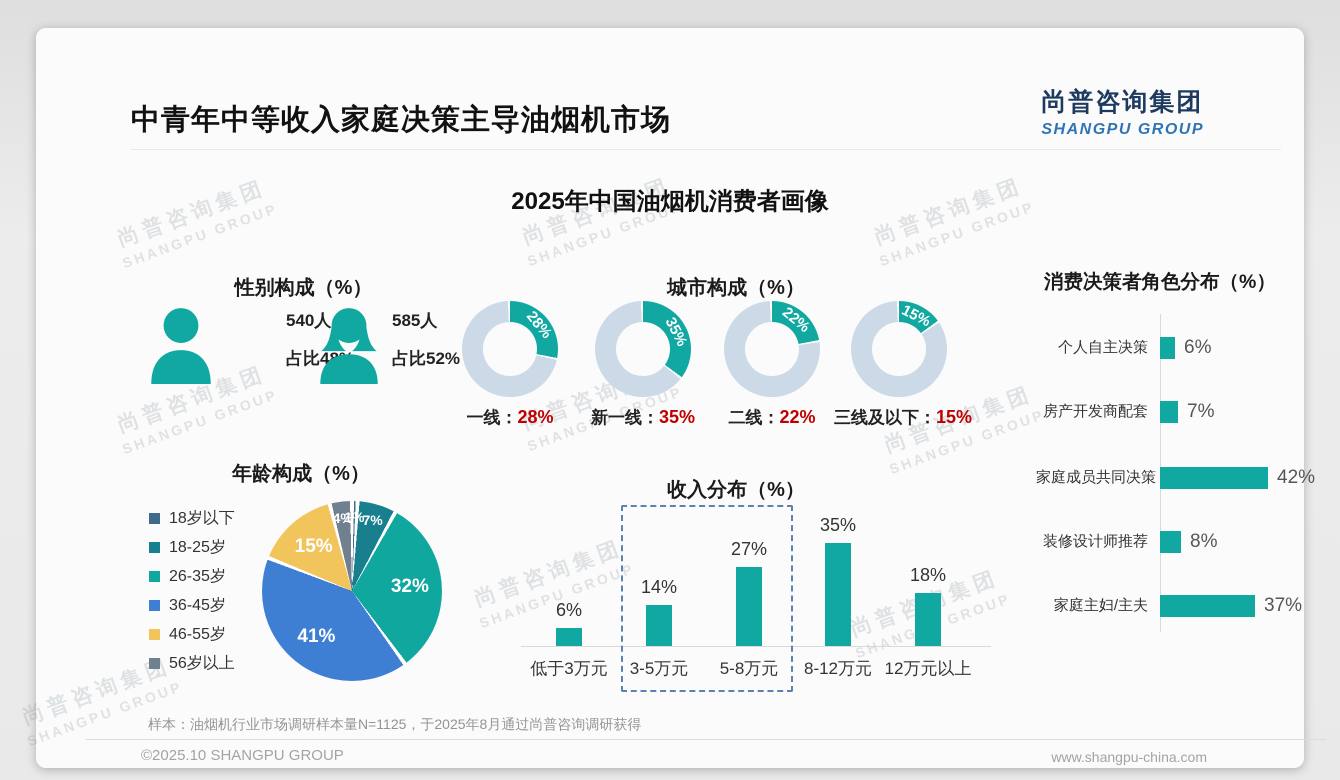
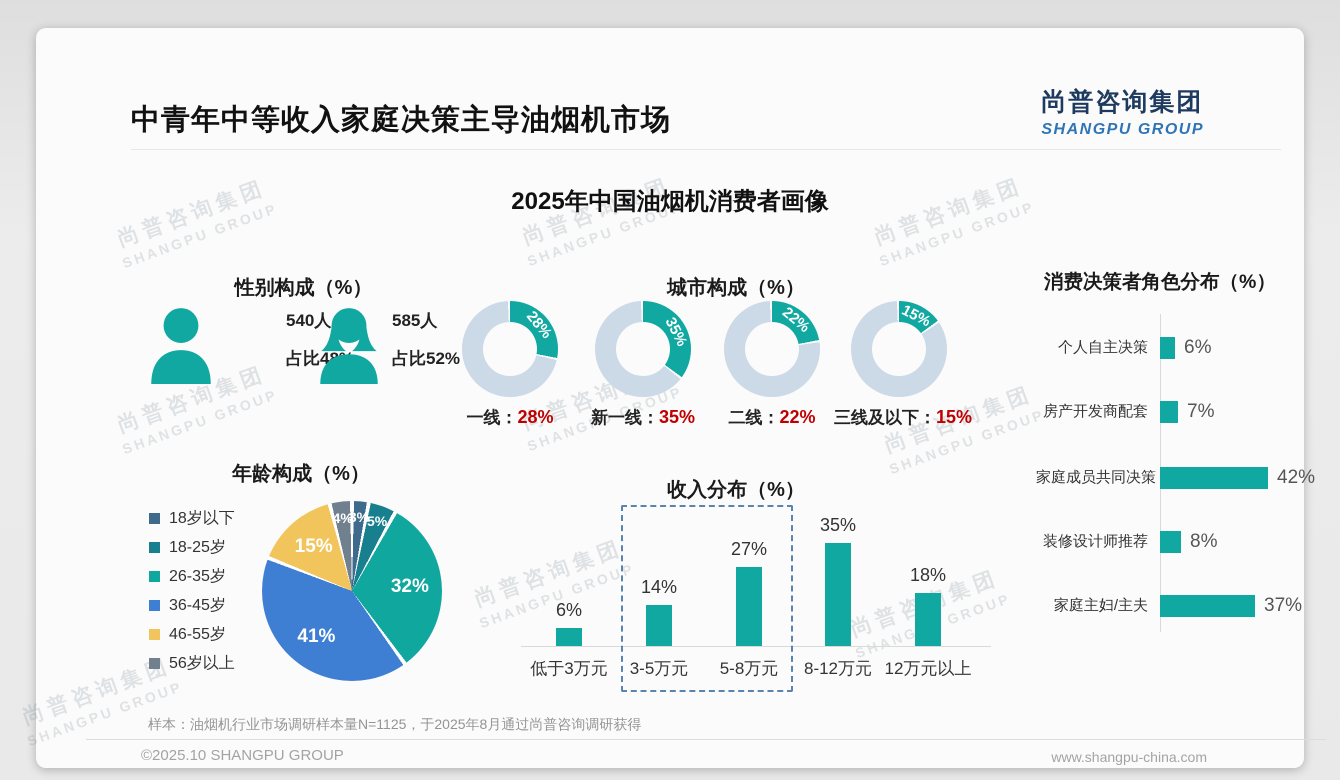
年龄构成（%）/18岁以下: 1% -> 3%
年龄构成（%）/18-25岁: 7% -> 5%
